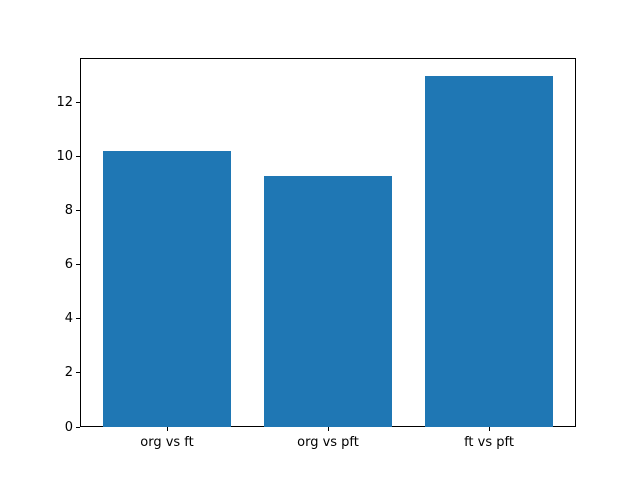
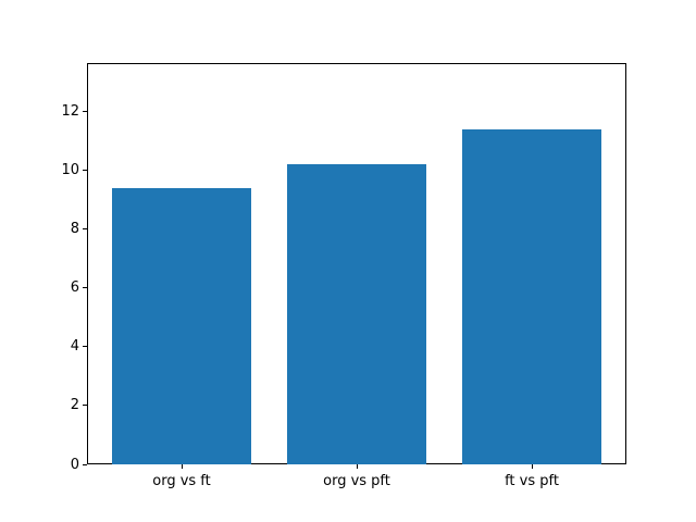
org vs ft: 10.2 -> 9.4
org vs pft: 9.3 -> 10.2
ft vs pft: 13.0 -> 11.4
